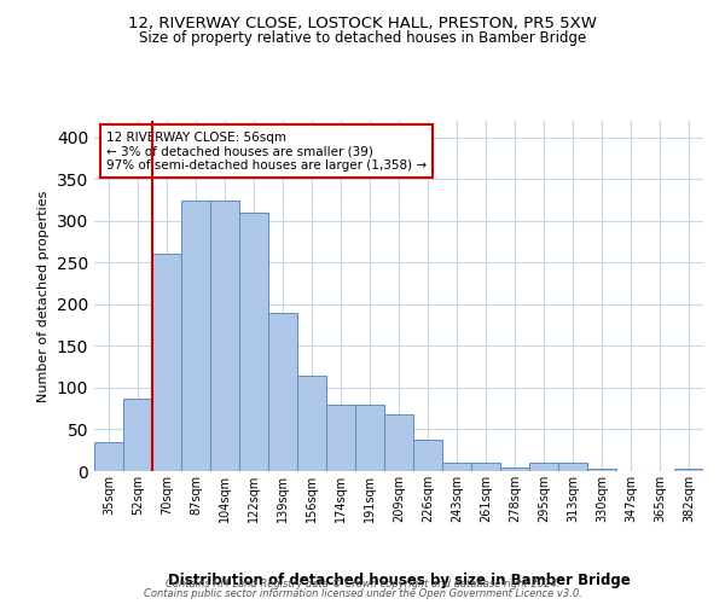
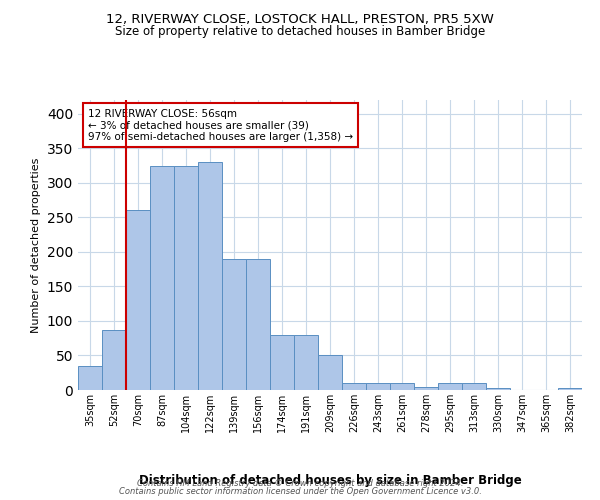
122sqm: 310 -> 330
156sqm: 114 -> 190
209sqm: 68 -> 50
226sqm: 38 -> 10
